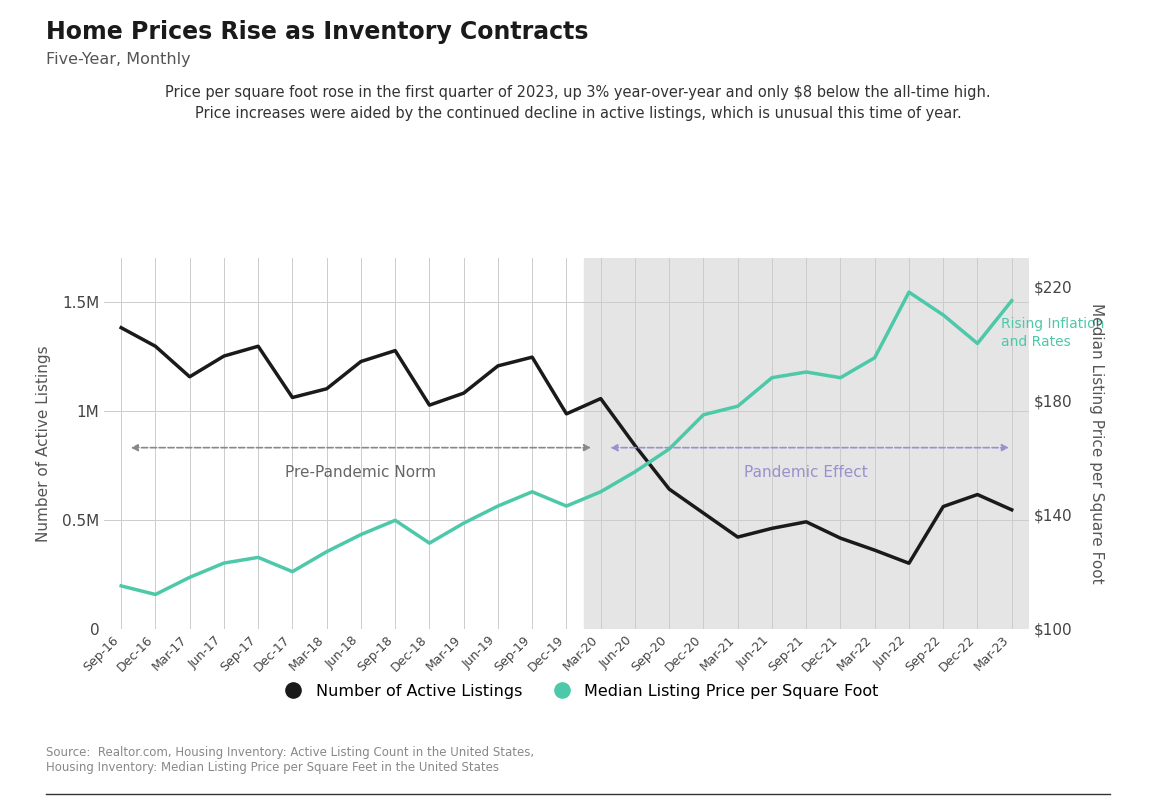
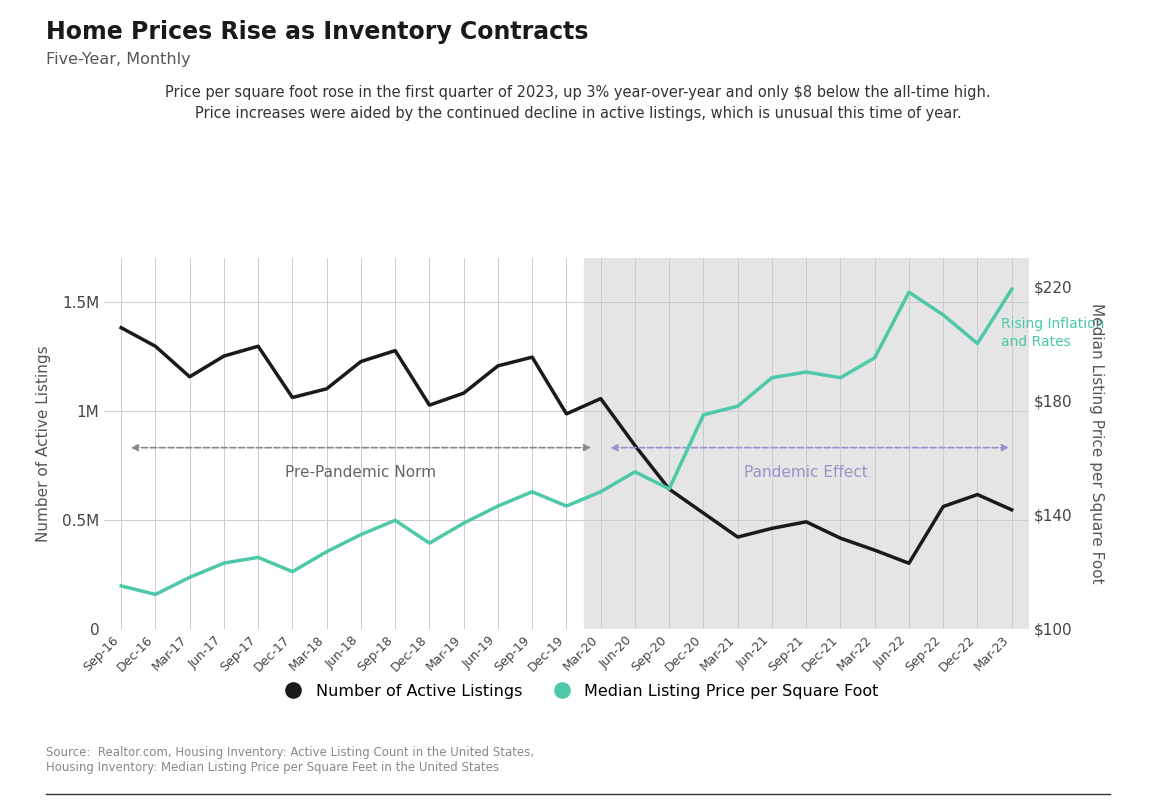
Median Listing Price per Square Foot/Sep-20: $163 -> $149
Median Listing Price per Square Foot/Mar-23: $215 -> $219
